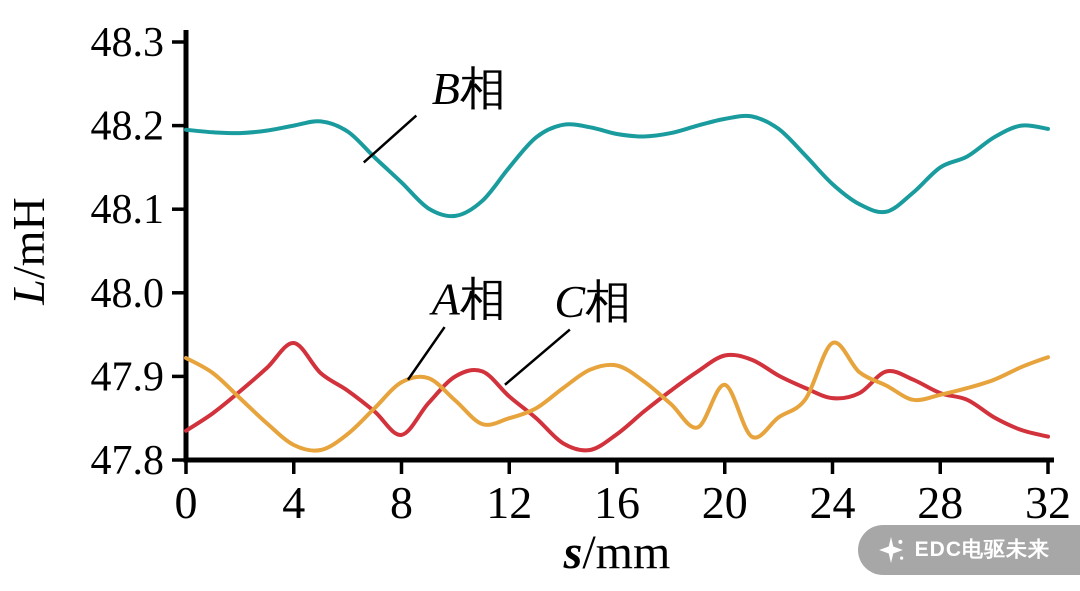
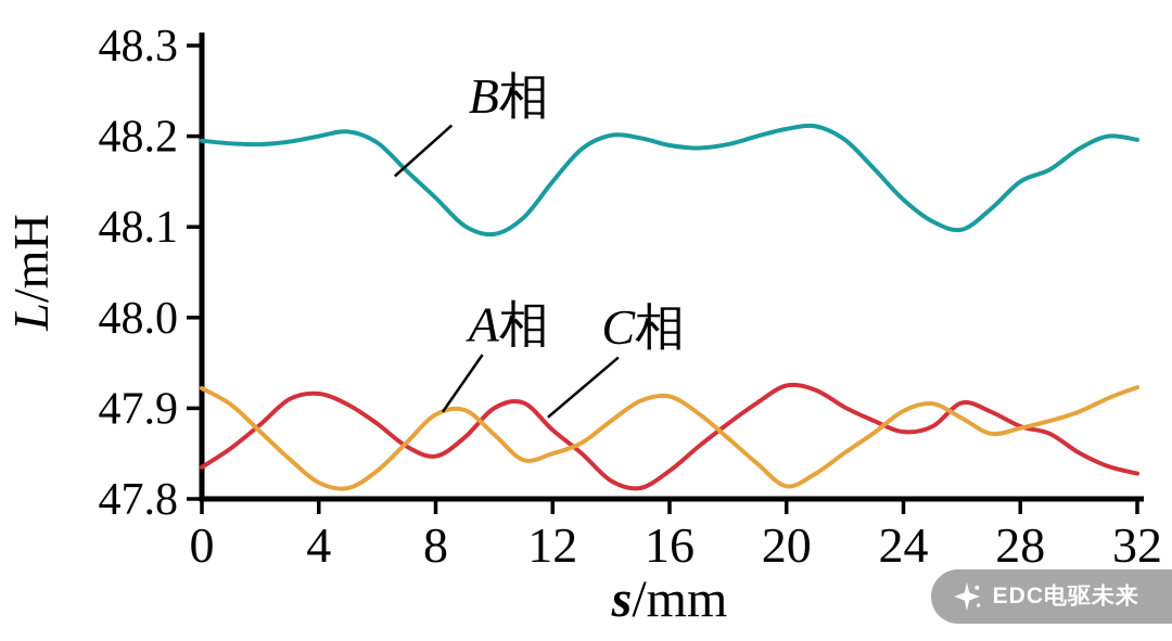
A相/4: 47.94 -> 47.92
A相/8: 47.83 -> 47.85
C相/20: 47.89 -> 47.81
C相/24: 47.94 -> 47.90
